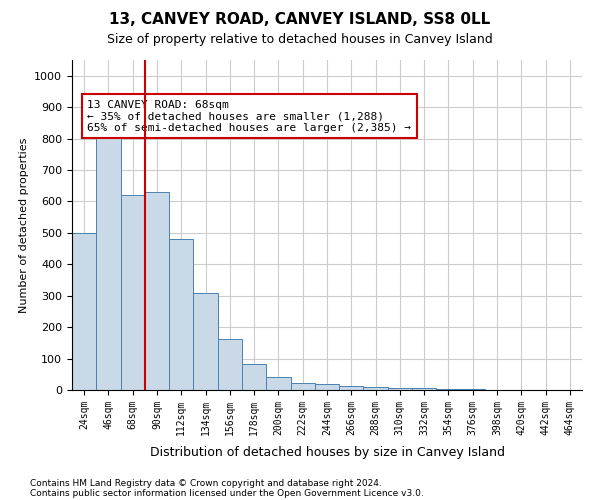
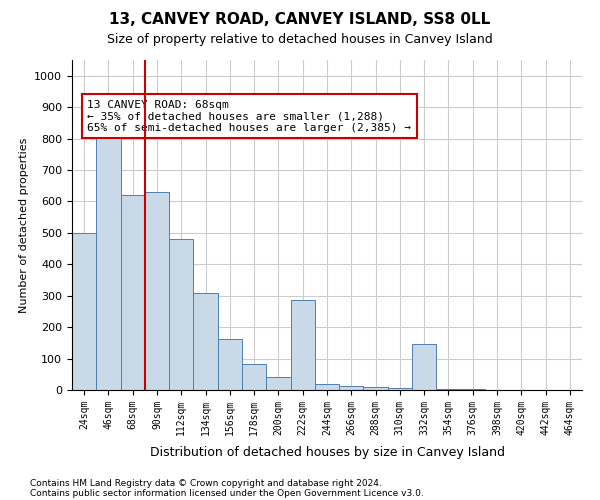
222sqm: 22 -> 285
332sqm: 5 -> 145
